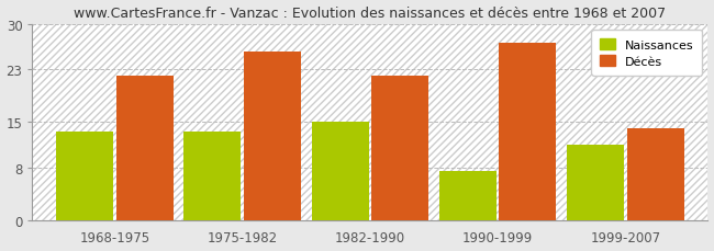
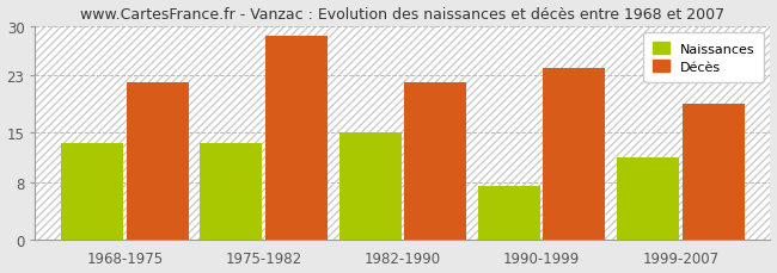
Décès/1975-1982: 25.8 -> 28.5
Décès/1990-1999: 27.0 -> 24.0
Décès/1999-2007: 14.0 -> 19.0
